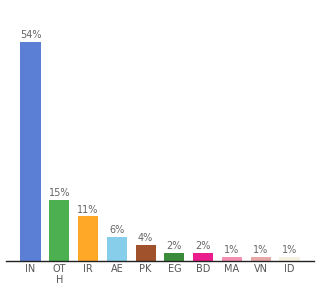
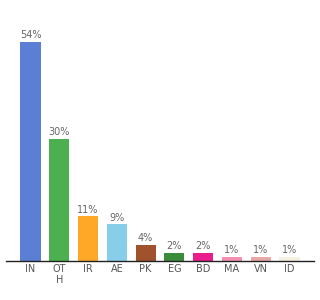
OT H: 15% -> 30%
AE: 6% -> 9%
